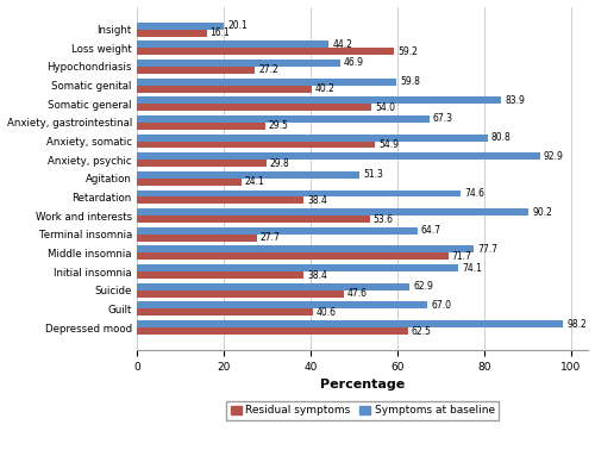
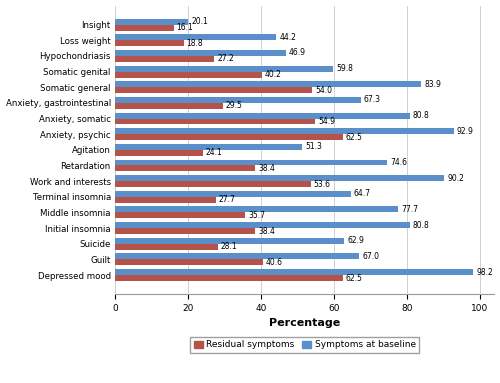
Residual symptoms/Loss weight: 59.2 -> 18.8
Residual symptoms/Anxiety, psychic: 29.8 -> 62.5
Residual symptoms/Middle insomnia: 71.7 -> 35.7
Symptoms at baseline/Initial insomnia: 74.1 -> 80.8
Residual symptoms/Suicide: 47.6 -> 28.1
